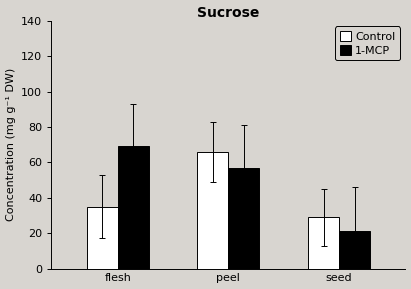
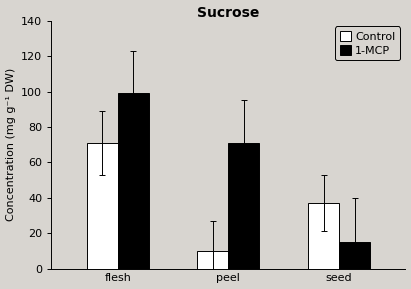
Control/flesh: 35 -> 71
1-MCP/flesh: 69 -> 99
Control/peel: 66 -> 10
1-MCP/peel: 57 -> 71
Control/seed: 29 -> 37
1-MCP/seed: 21 -> 15
